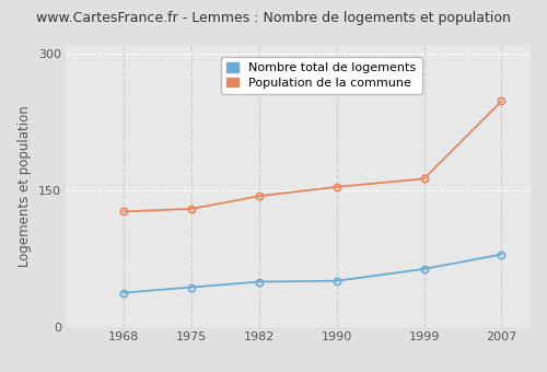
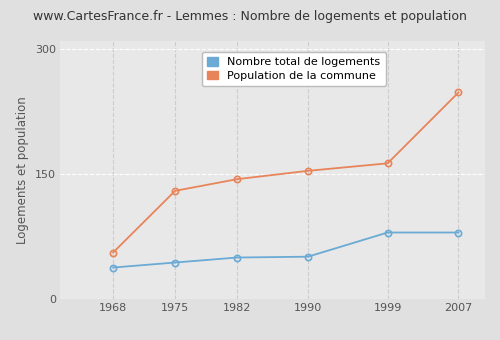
Population de la commune/1968: 127 -> 56
Nombre total de logements/1999: 64 -> 80
